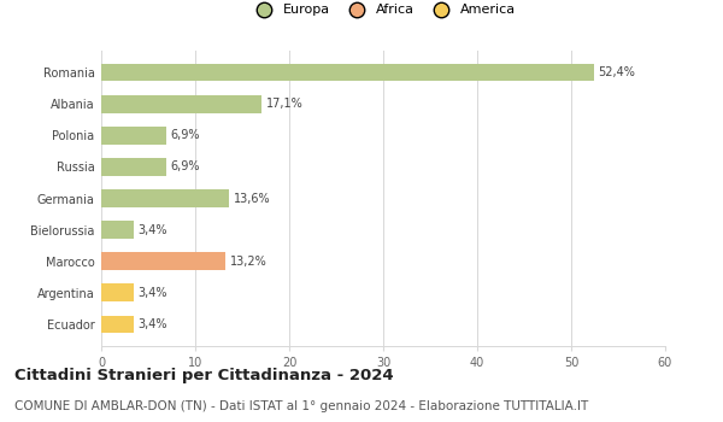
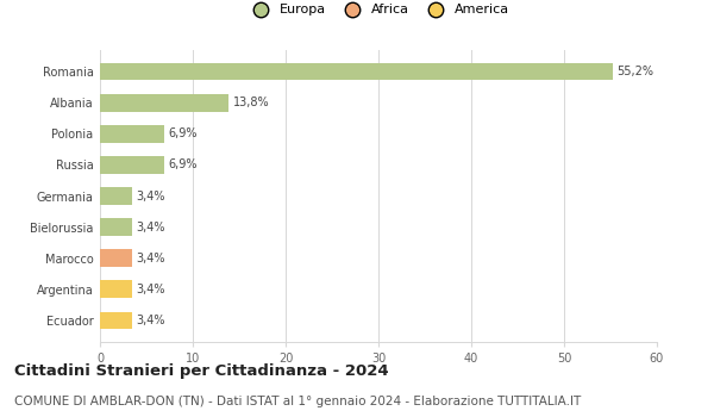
Romania: 52,4% -> 55,2%
Albania: 17,1% -> 13,8%
Germania: 13,6% -> 3,4%
Marocco: 13,2% -> 3,4%
